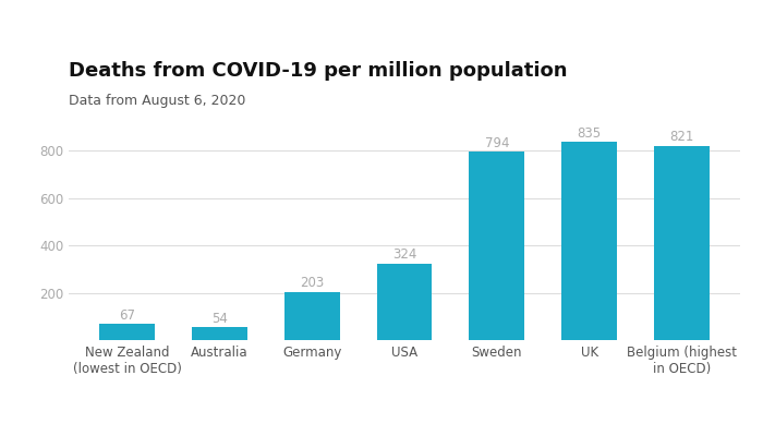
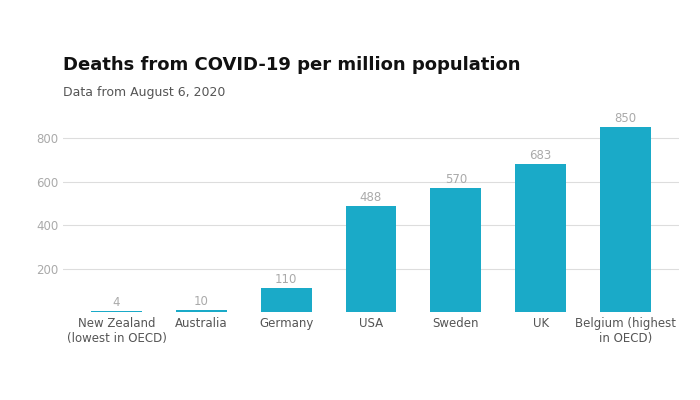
New Zealand (lowest in OECD): 67 -> 4
Australia: 54 -> 10
Germany: 203 -> 110
USA: 324 -> 488
Sweden: 794 -> 570
UK: 835 -> 683
Belgium (highest in OECD): 821 -> 850
